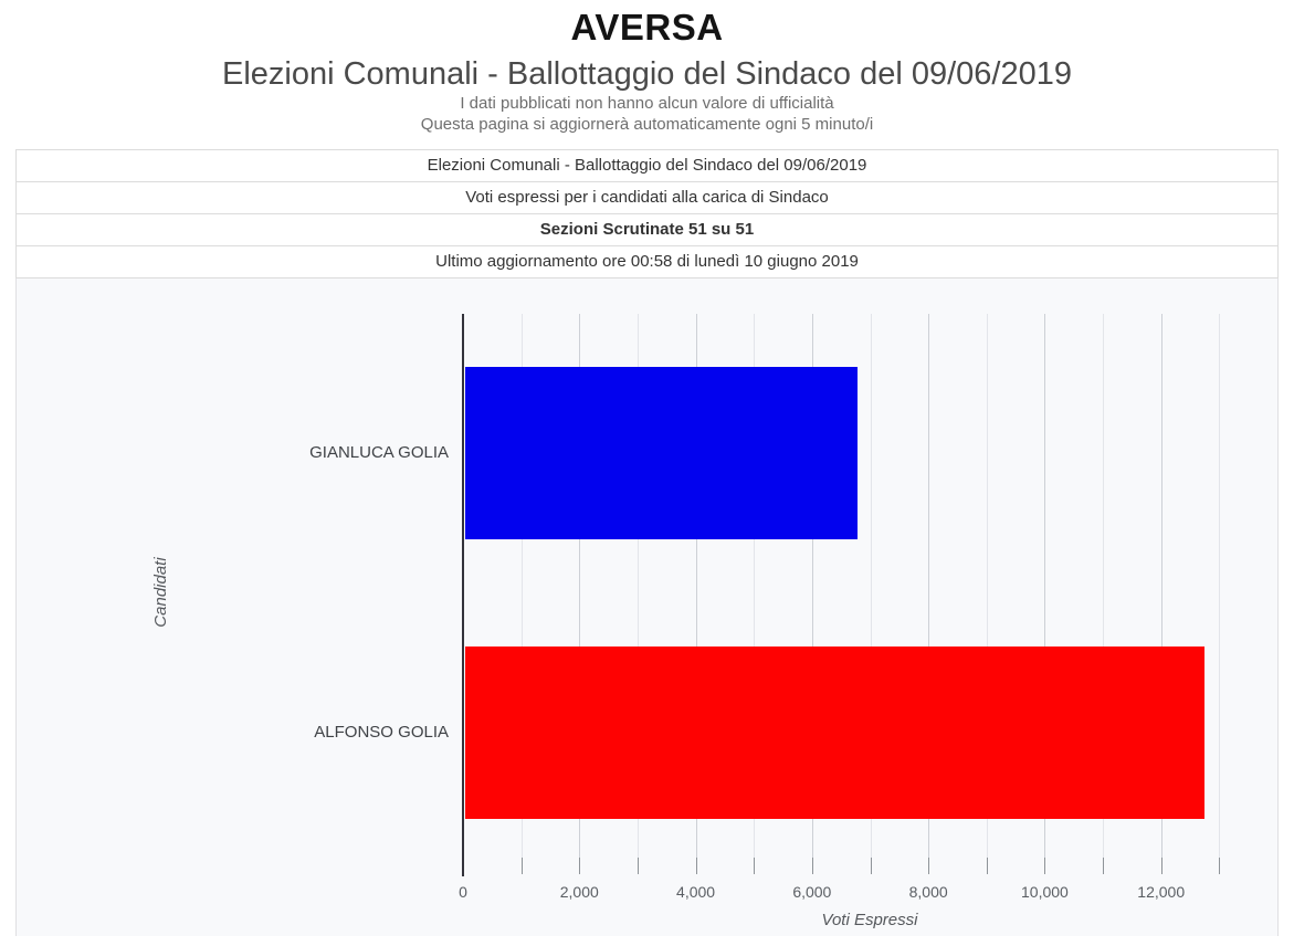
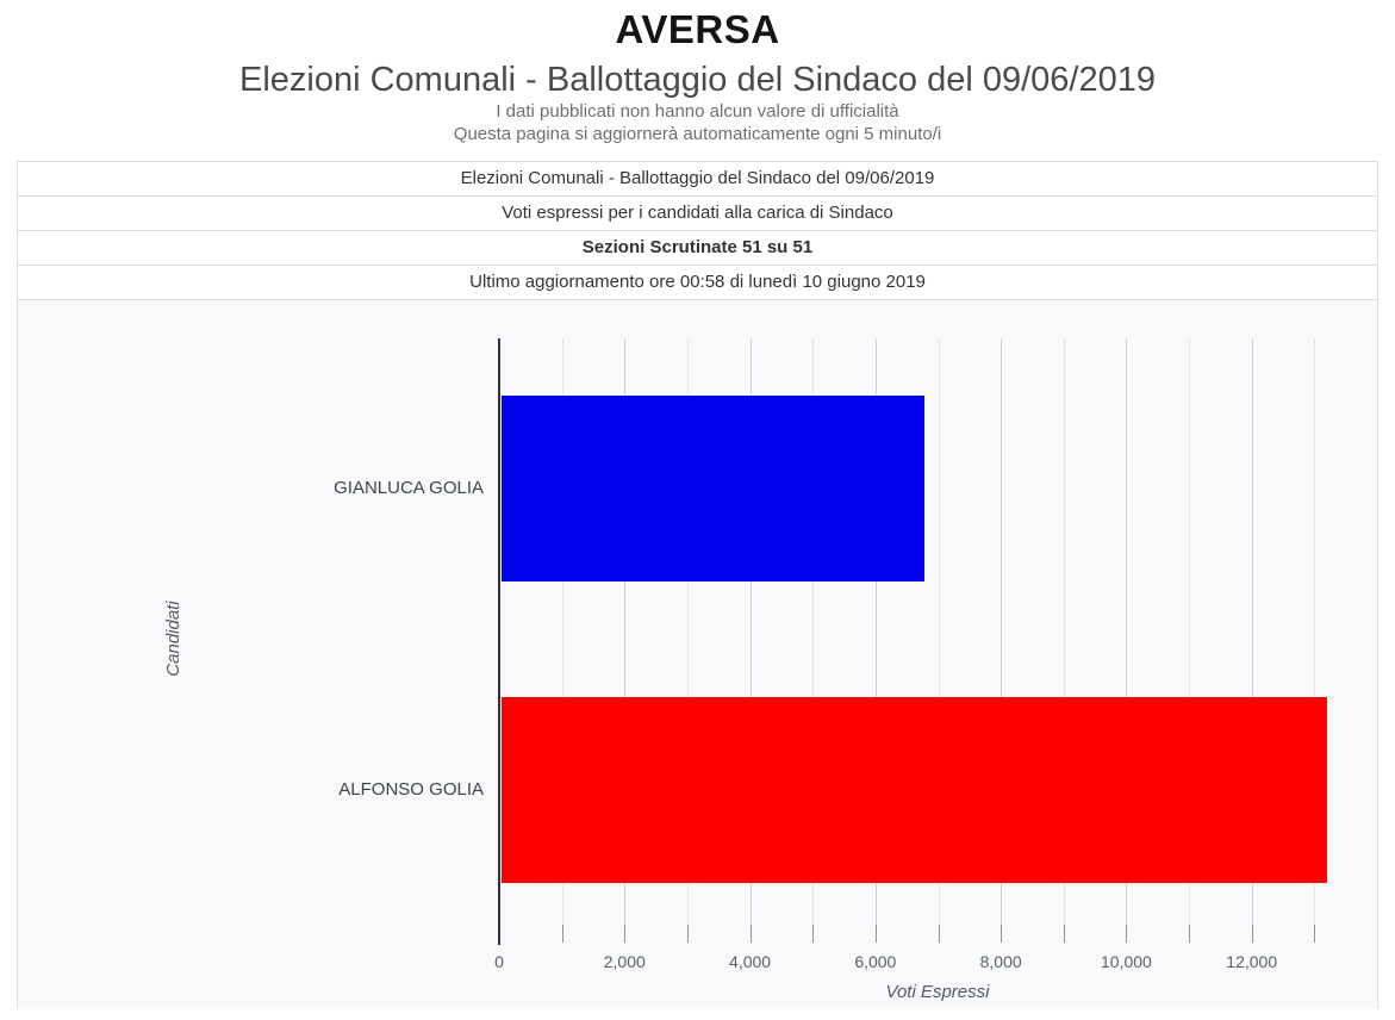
ALFONSO GOLIA: 12700 -> 13200
